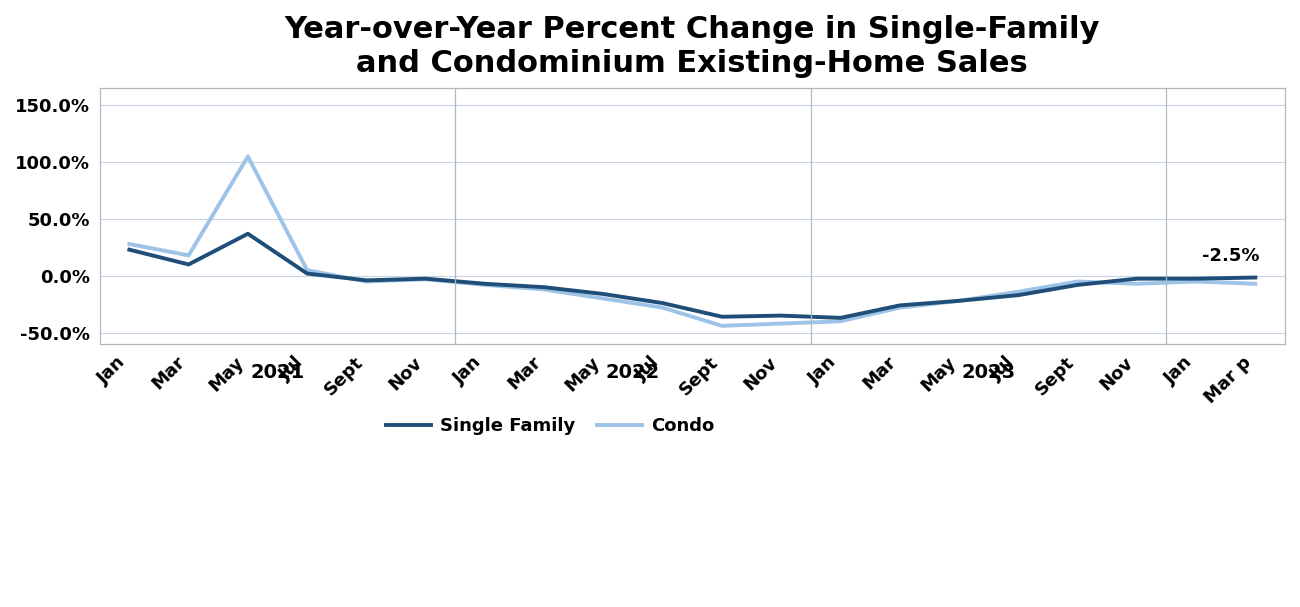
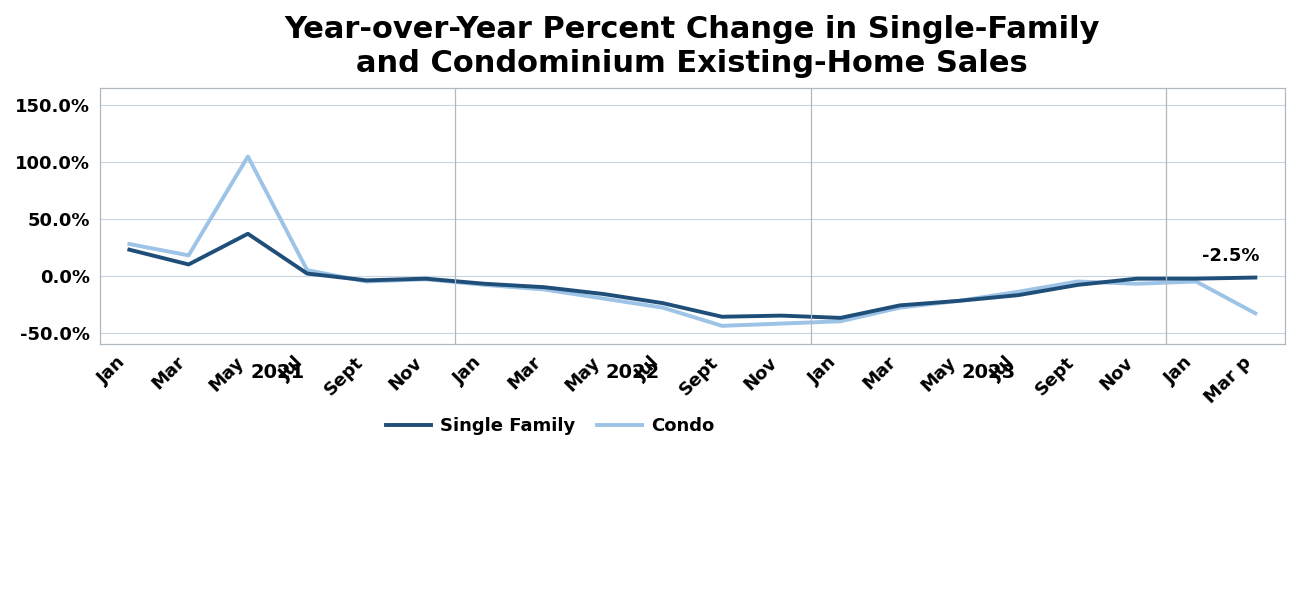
Condo/Mar p: -7% -> -33%
